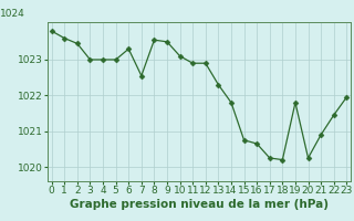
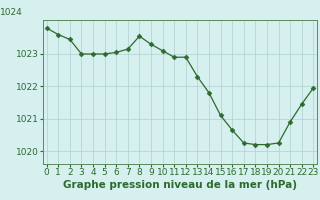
6: 1023.30 -> 1023.05
7: 1022.55 -> 1023.15
9: 1023.50 -> 1023.30
15: 1020.75 -> 1021.10
19: 1021.80 -> 1020.20
